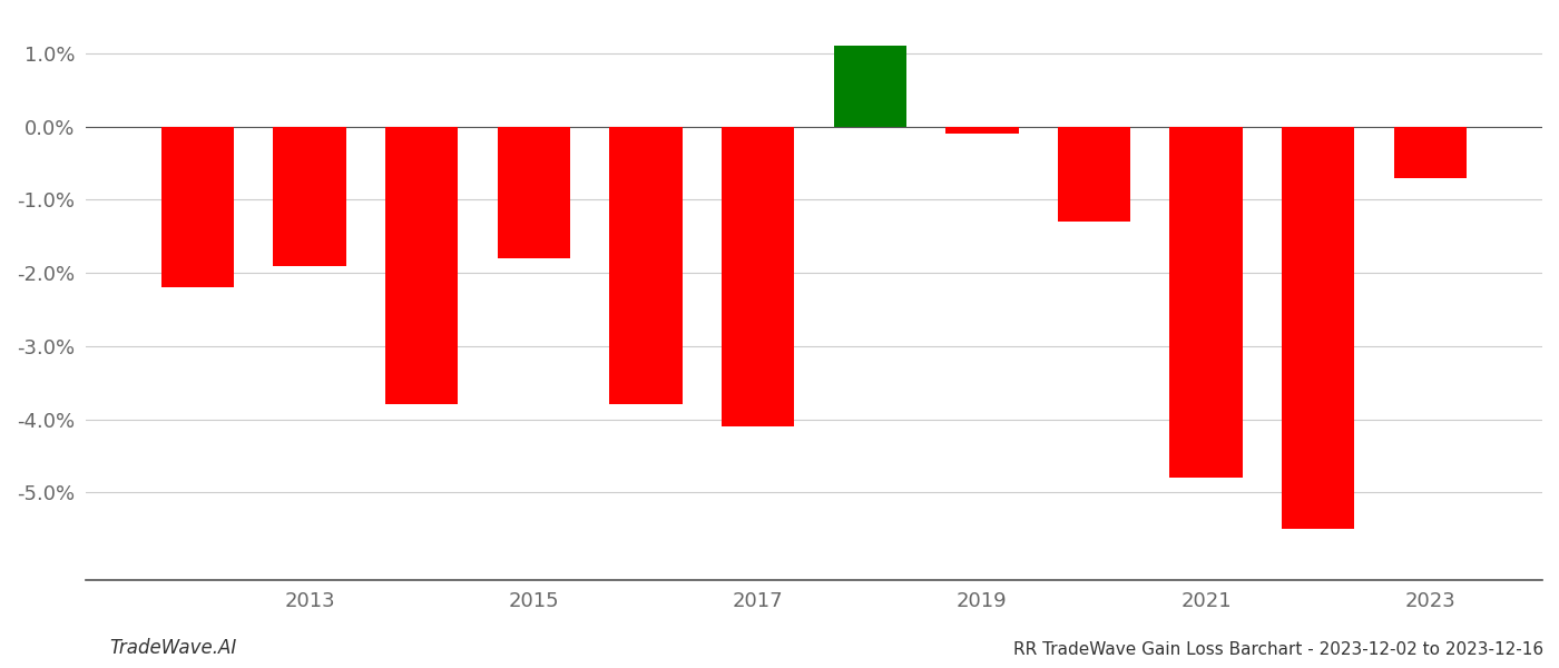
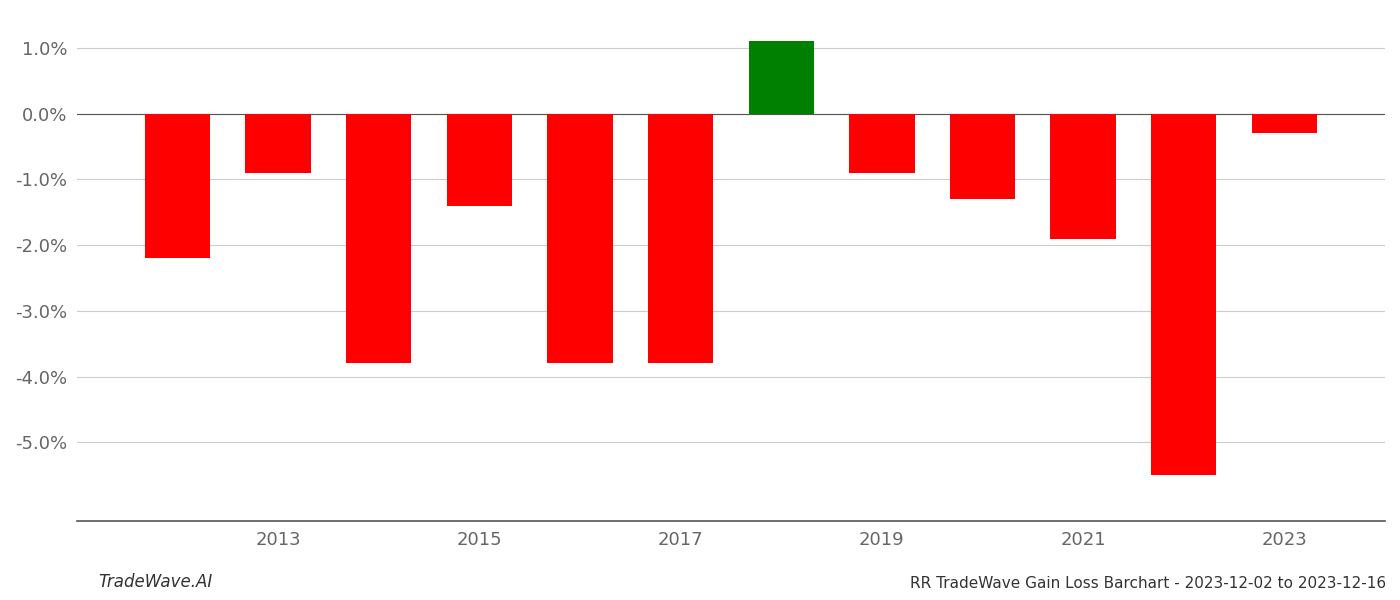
2013: -1.9% -> -0.9%
2015: -1.8% -> -1.4%
2017: -4.1% -> -3.8%
2019: -0.1% -> -0.9%
2021: -4.8% -> -1.9%
2023: -0.7% -> -0.3%
